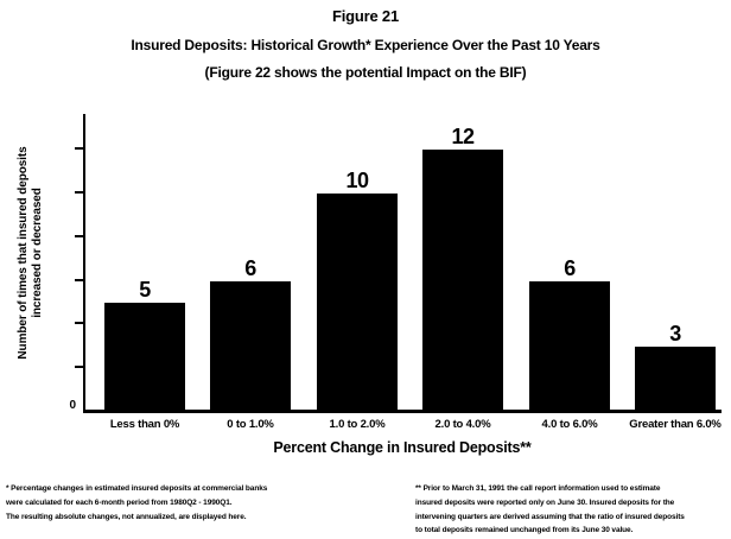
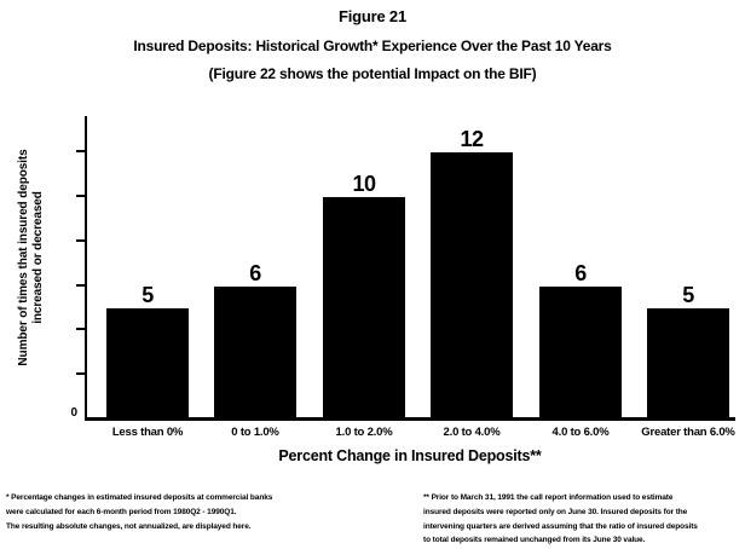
Greater than 6.0%: 3 -> 5
